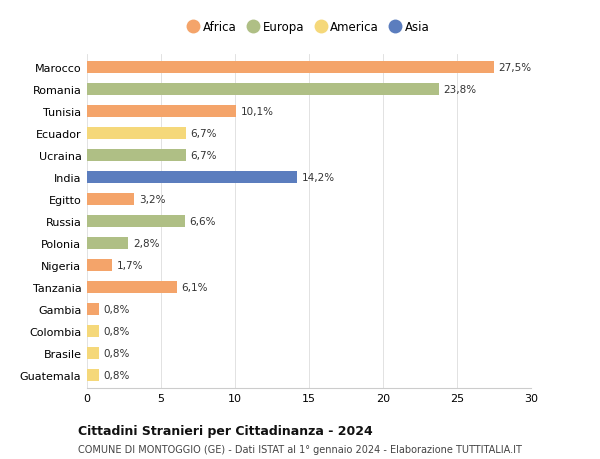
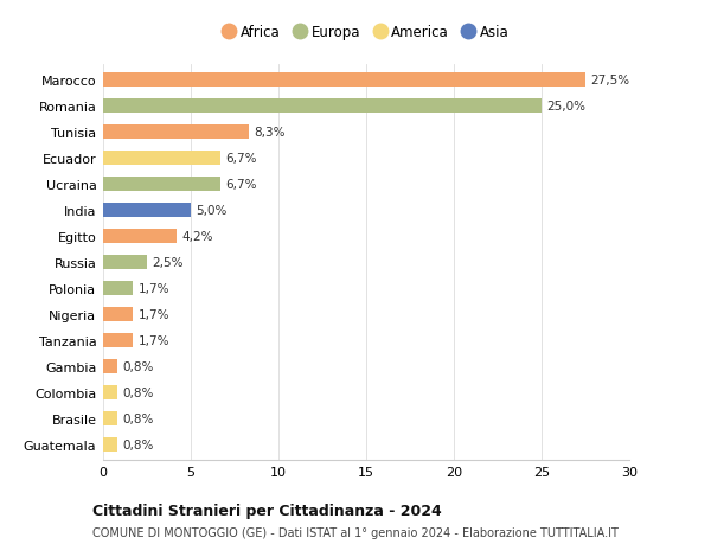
Romania: 23,8% -> 25,0%
Tunisia: 10,1% -> 8,3%
India: 14,2% -> 5,0%
Egitto: 3,2% -> 4,2%
Russia: 6,6% -> 2,5%
Polonia: 2,8% -> 1,7%
Tanzania: 6,1% -> 1,7%
